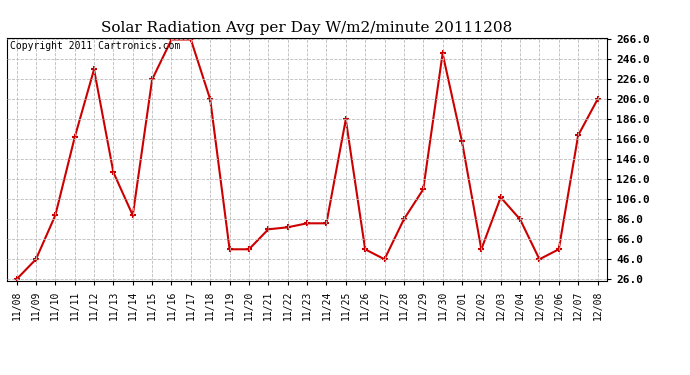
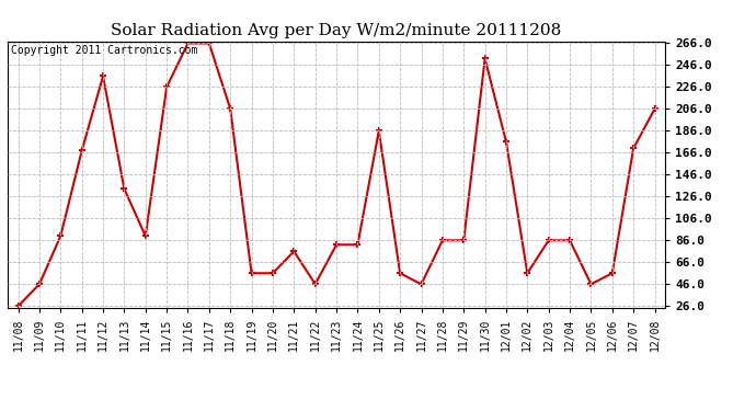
11/22: 78 -> 46
11/29: 116 -> 86
12/01: 164 -> 176
12/03: 108 -> 86
